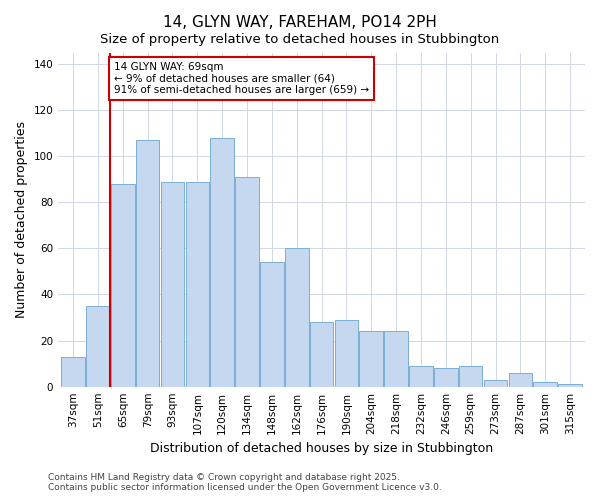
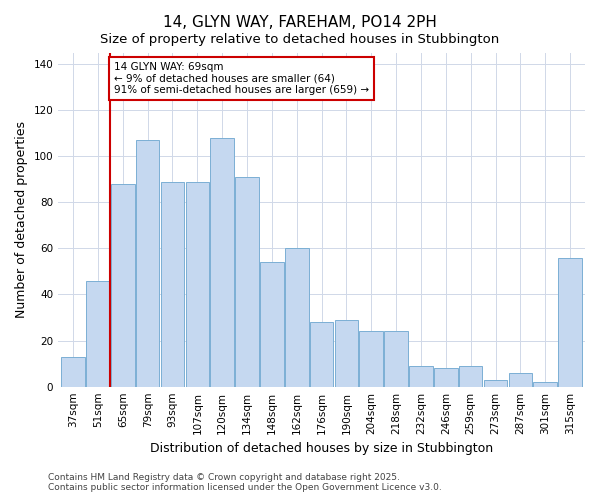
51sqm: 35 -> 46
315sqm: 1 -> 56
